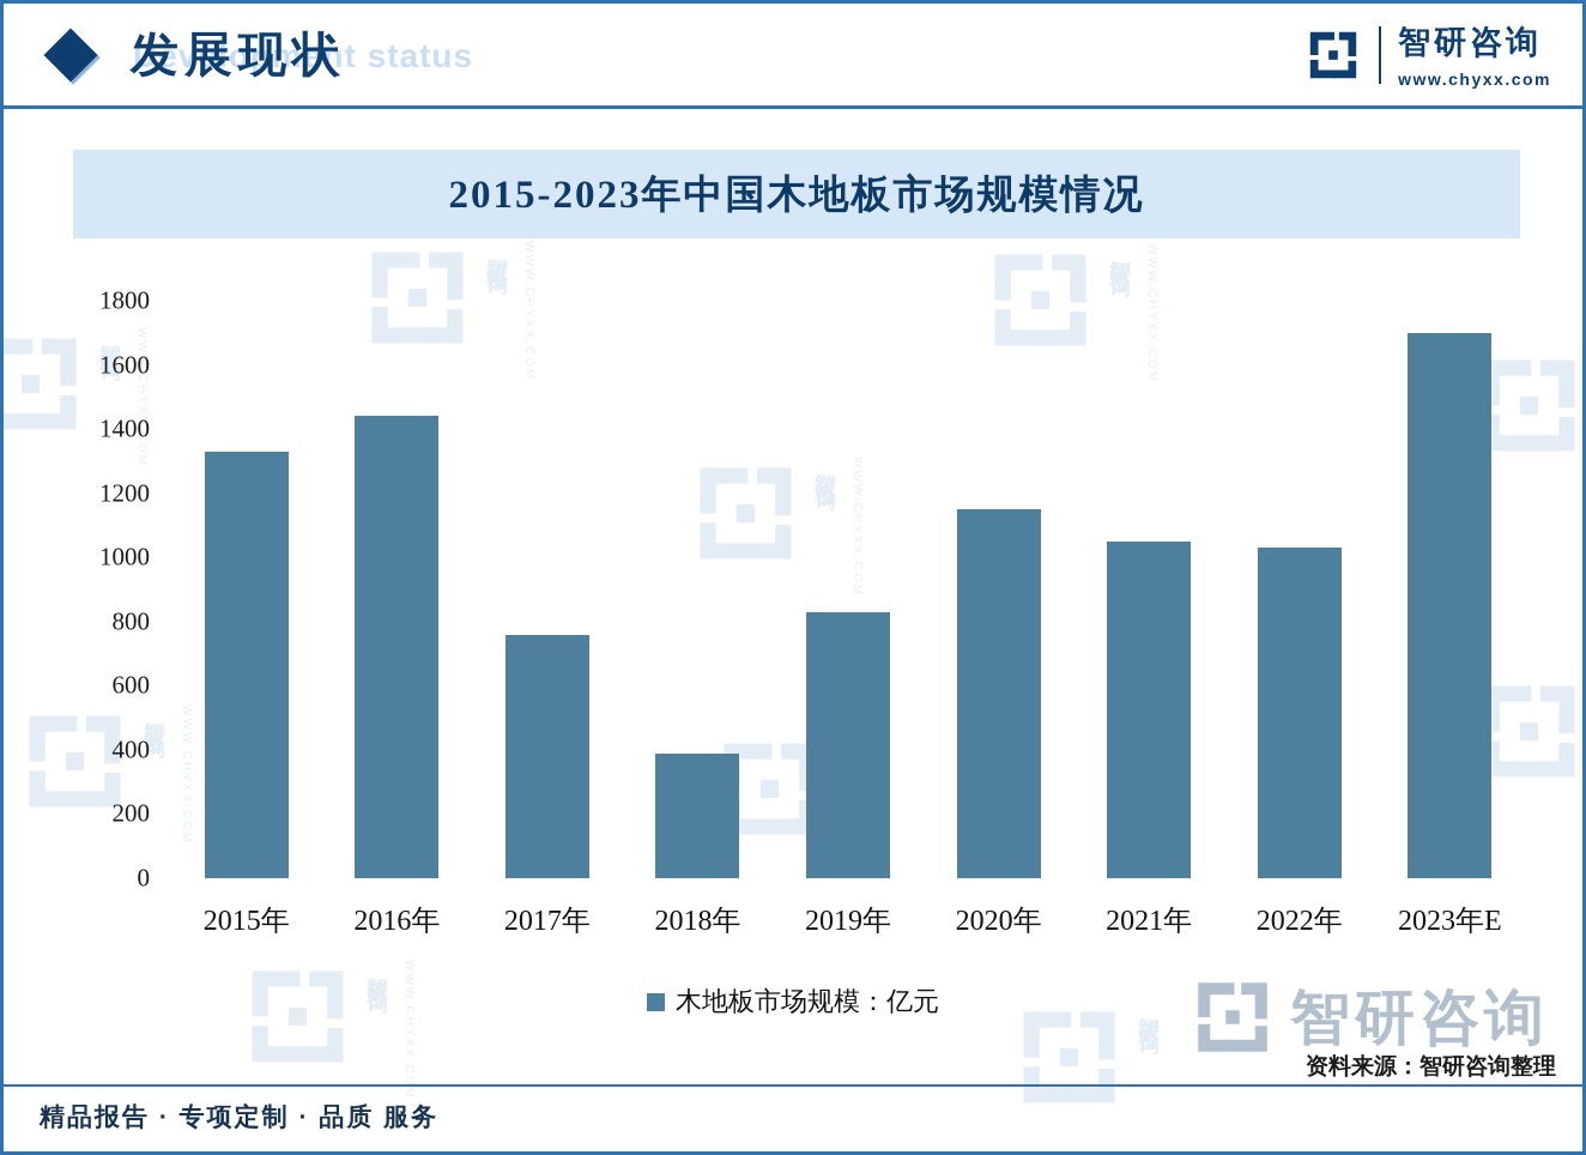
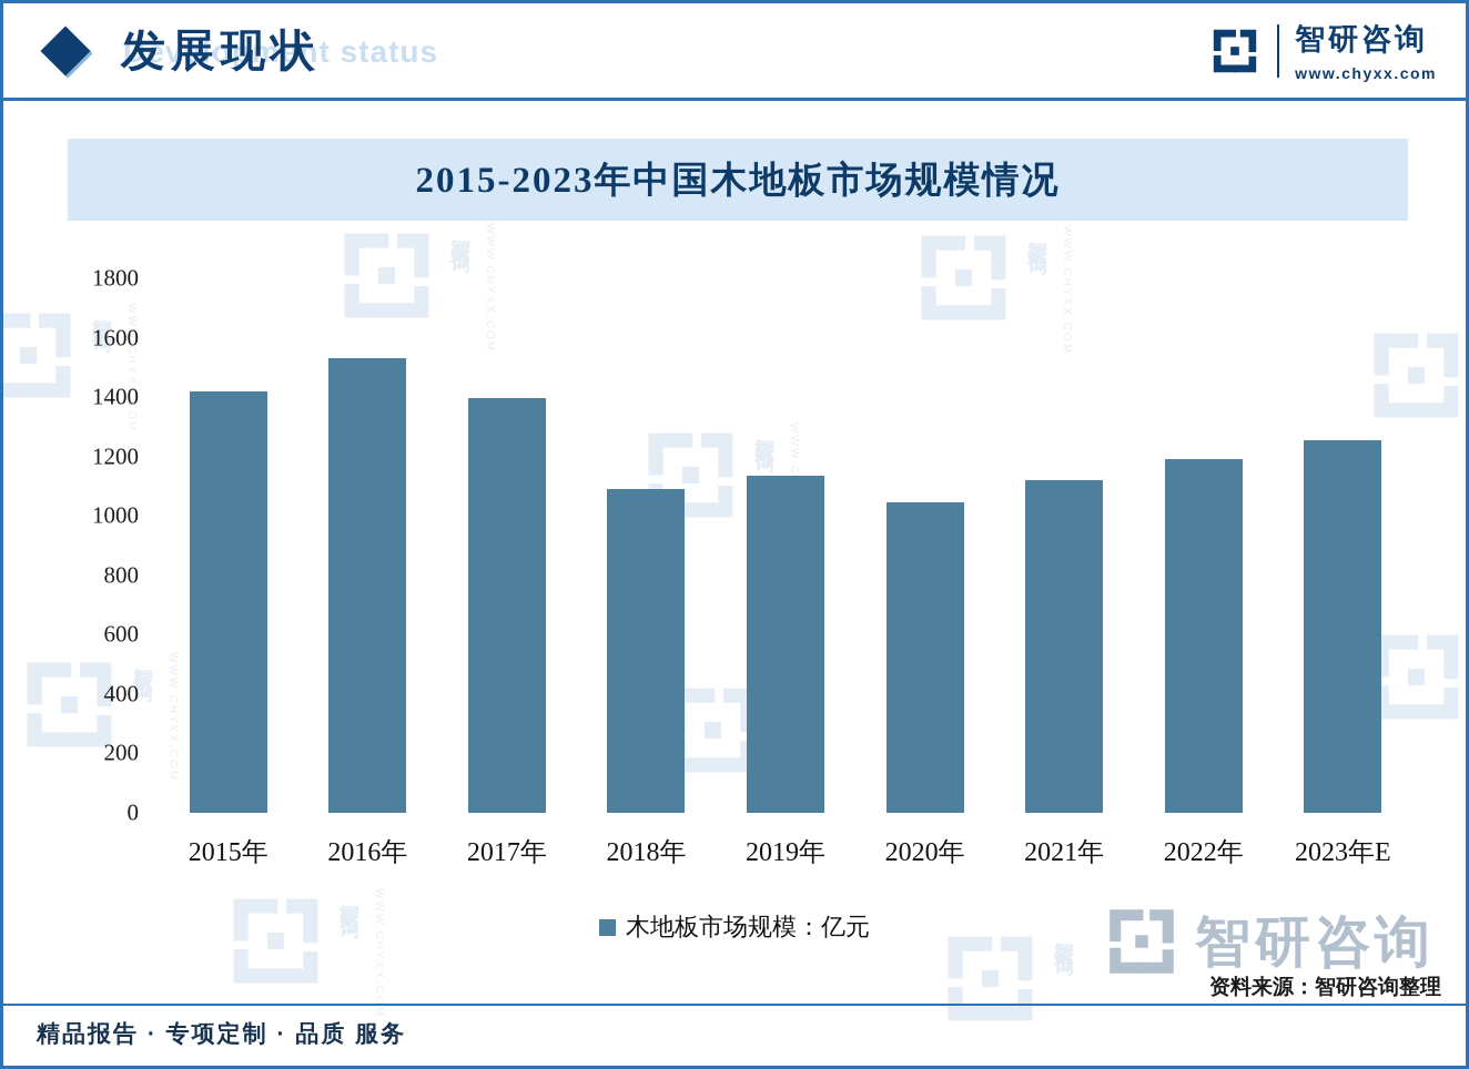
2015年: 1330 -> 1420
2016年: 1440 -> 1530
2017年: 760 -> 1400
2018年: 390 -> 1090
2019年: 830 -> 1140
2020年: 1150 -> 1040
2021年: 1050 -> 1120
2022年: 1030 -> 1190
2023年E: 1700 -> 1260
